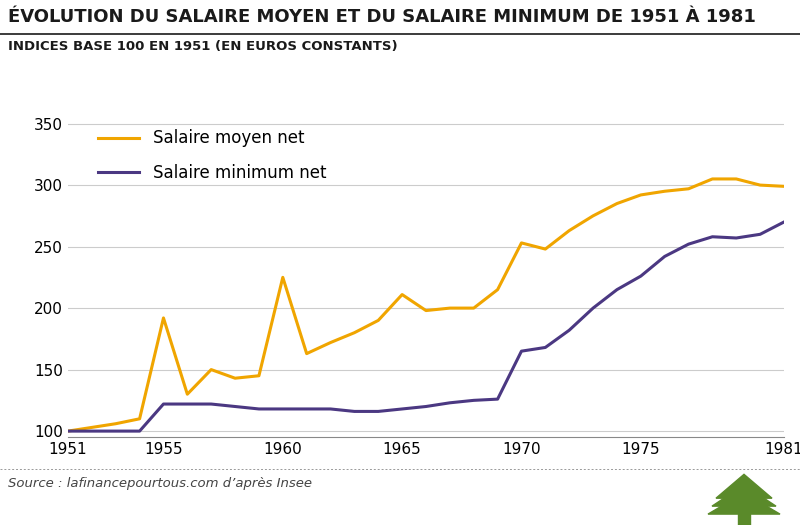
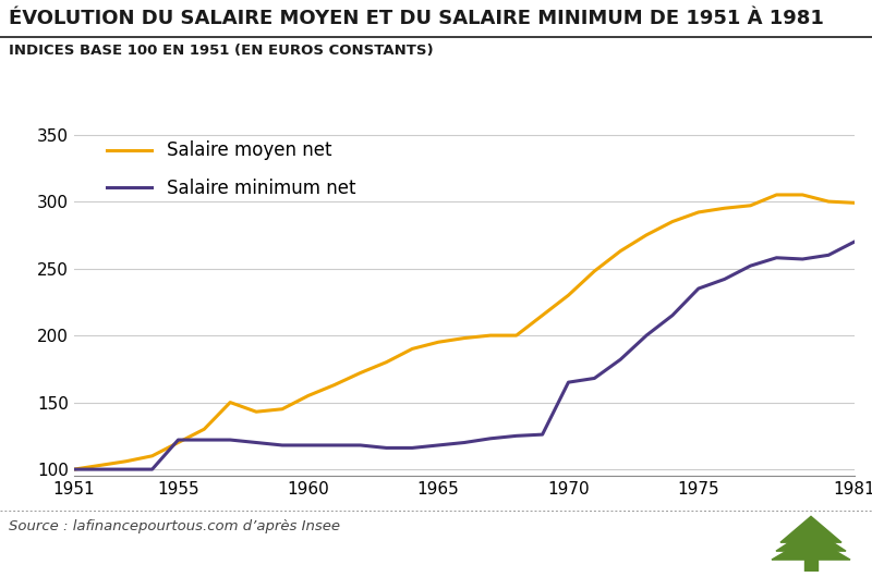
Salaire moyen net/1955: 192 -> 120
Salaire moyen net/1960: 225 -> 155
Salaire moyen net/1965: 211 -> 195
Salaire moyen net/1970: 253 -> 230
Salaire minimum net/1975: 226 -> 235
